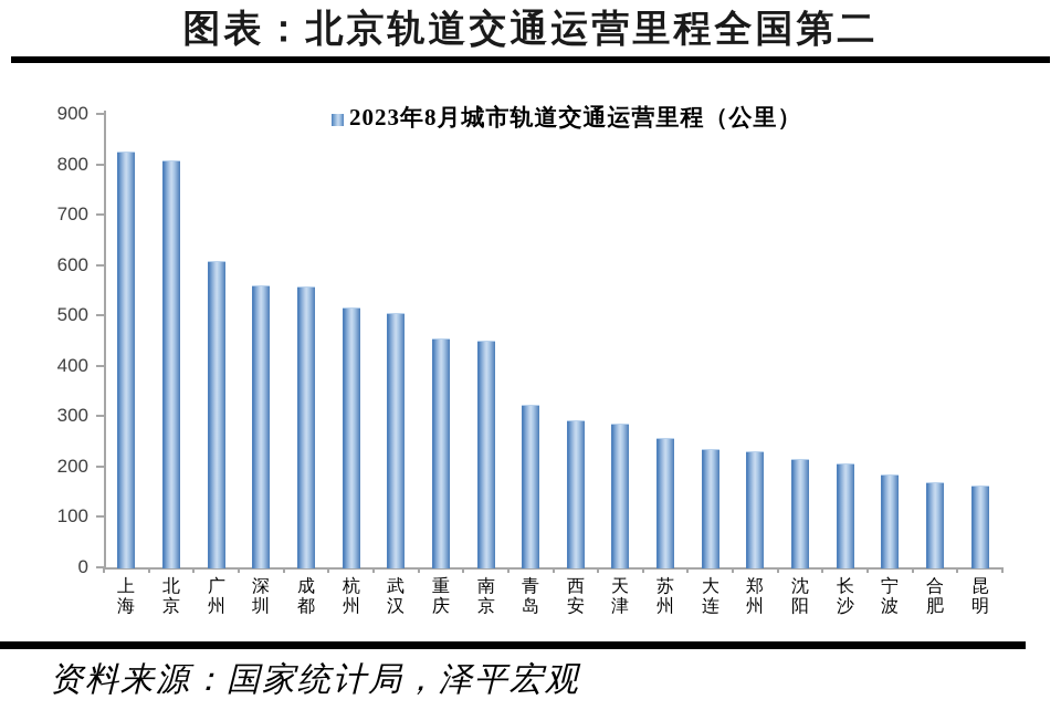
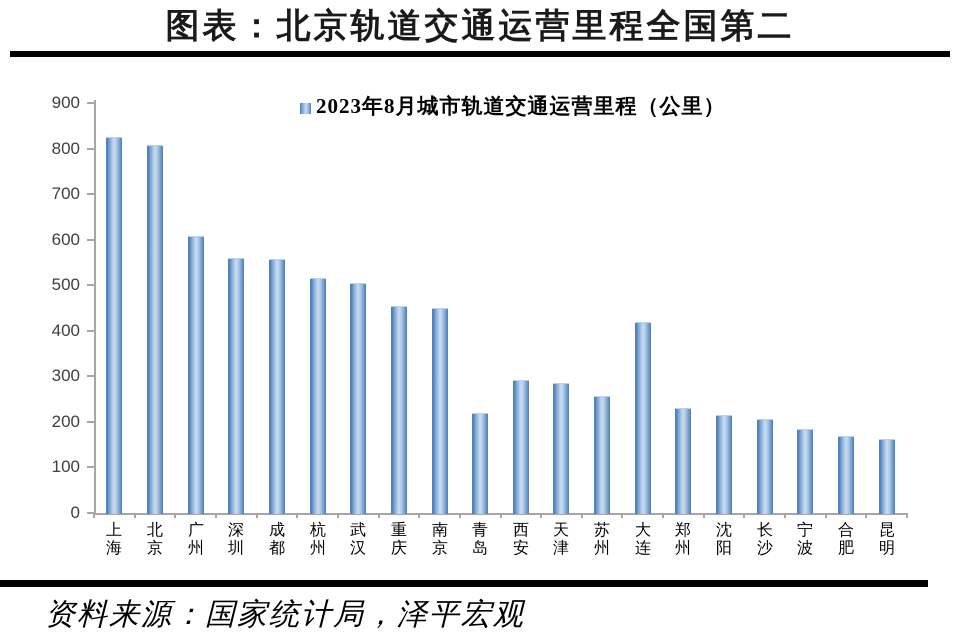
青岛: 320 -> 220
大连: 240 -> 420
